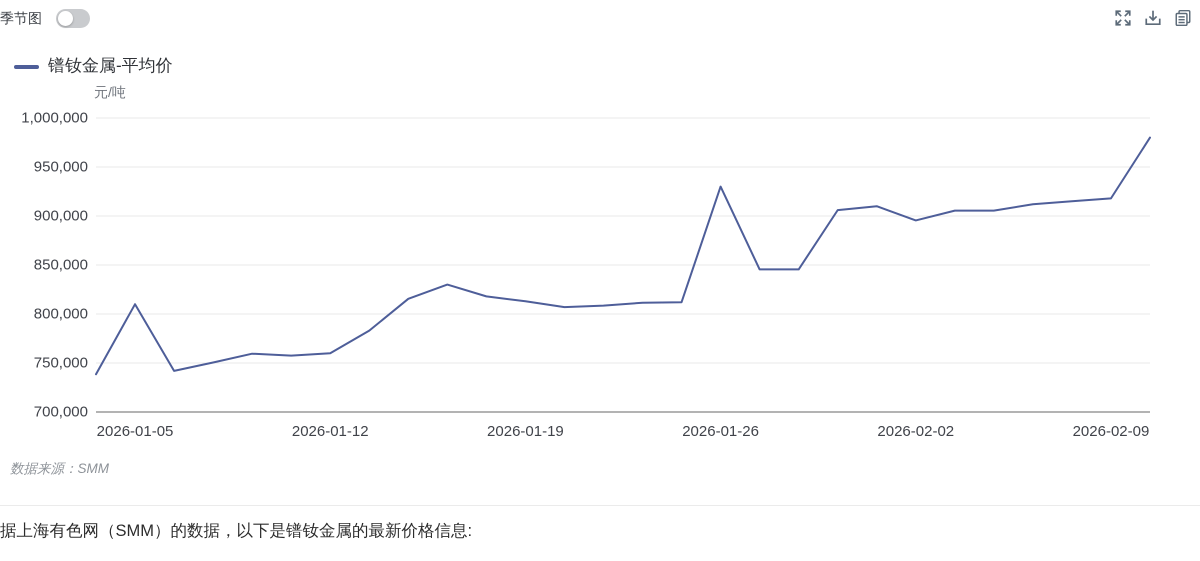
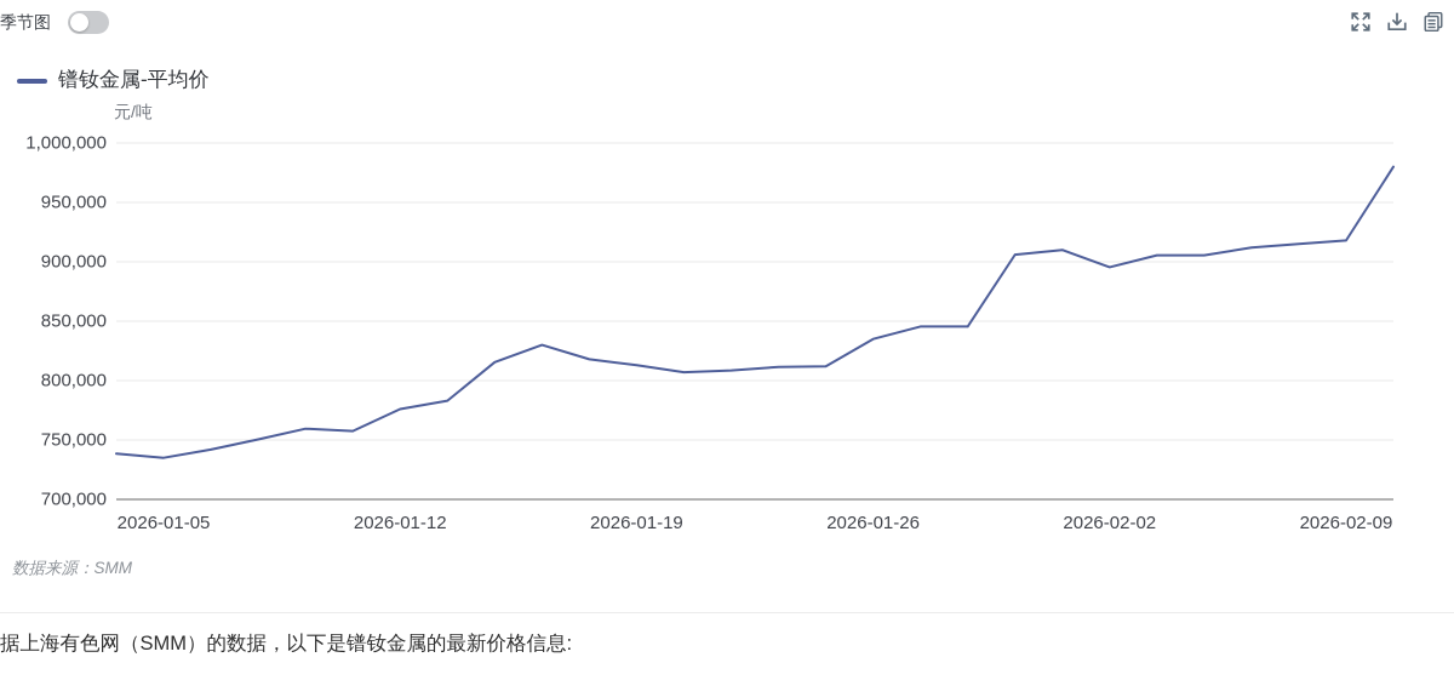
2026-01-05: 810000 -> 740000
2026-01-12: 760000 -> 780000
2026-01-26: 930000 -> 840000
